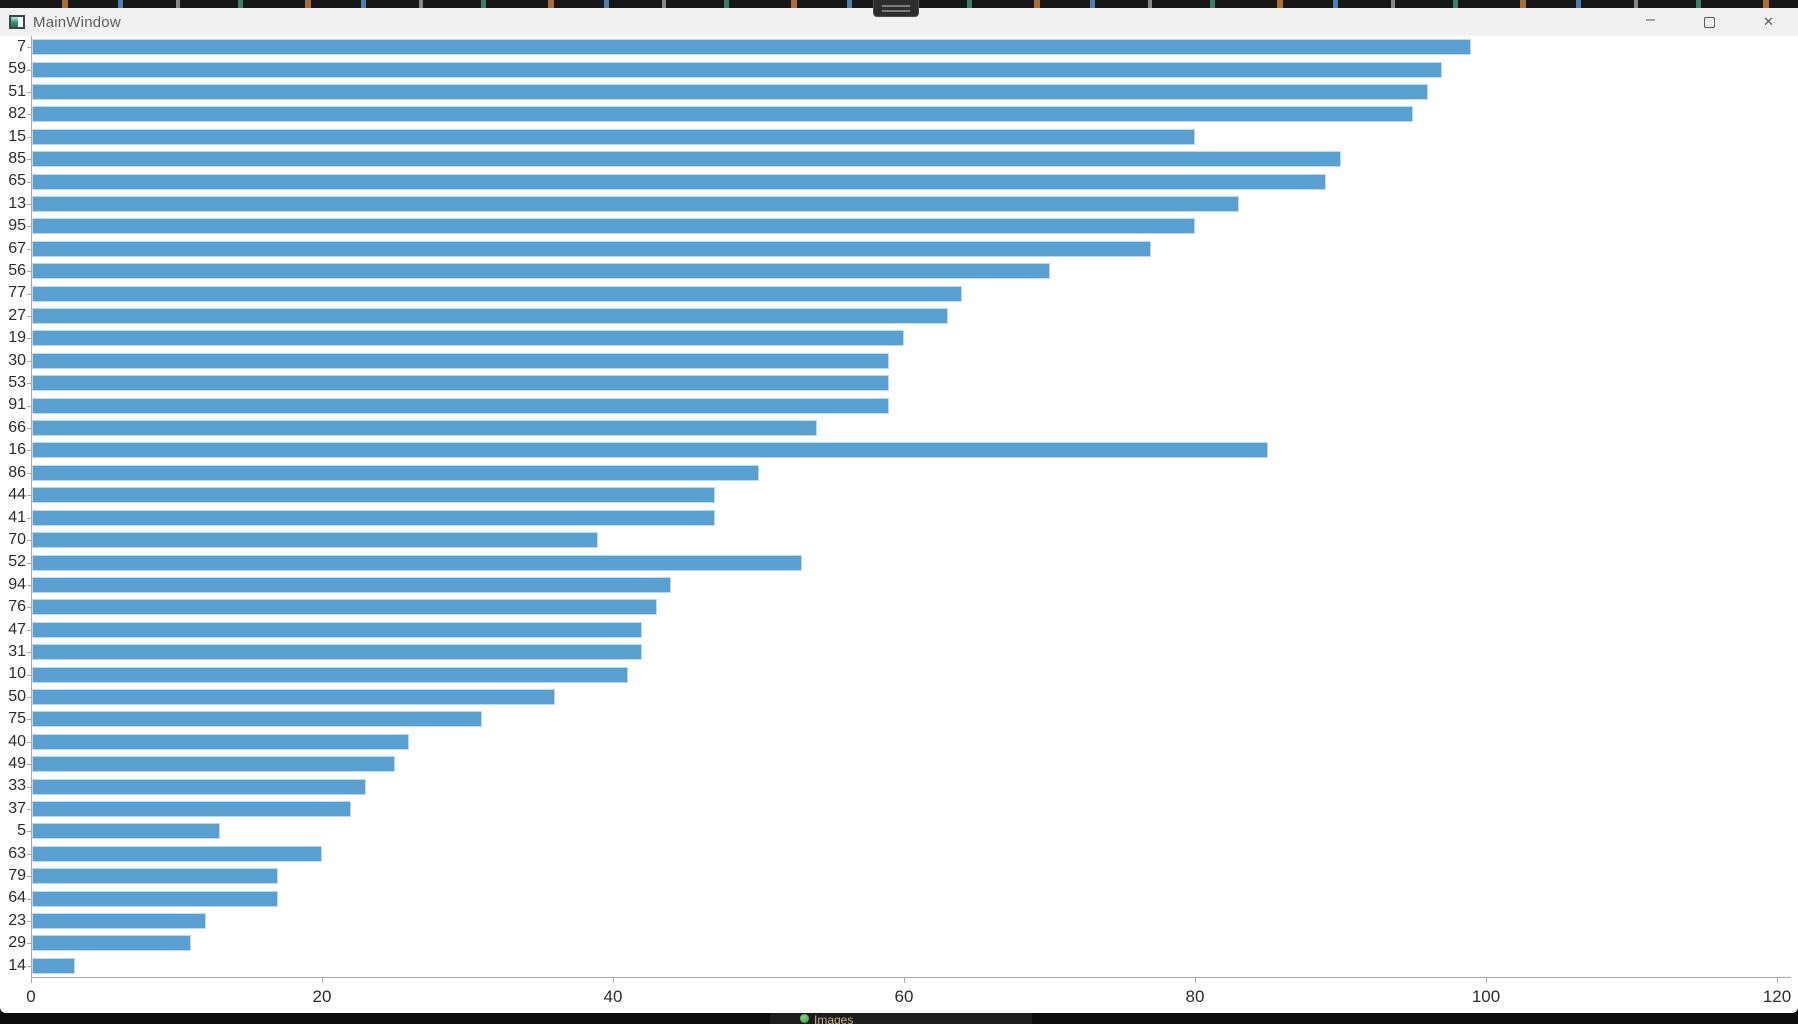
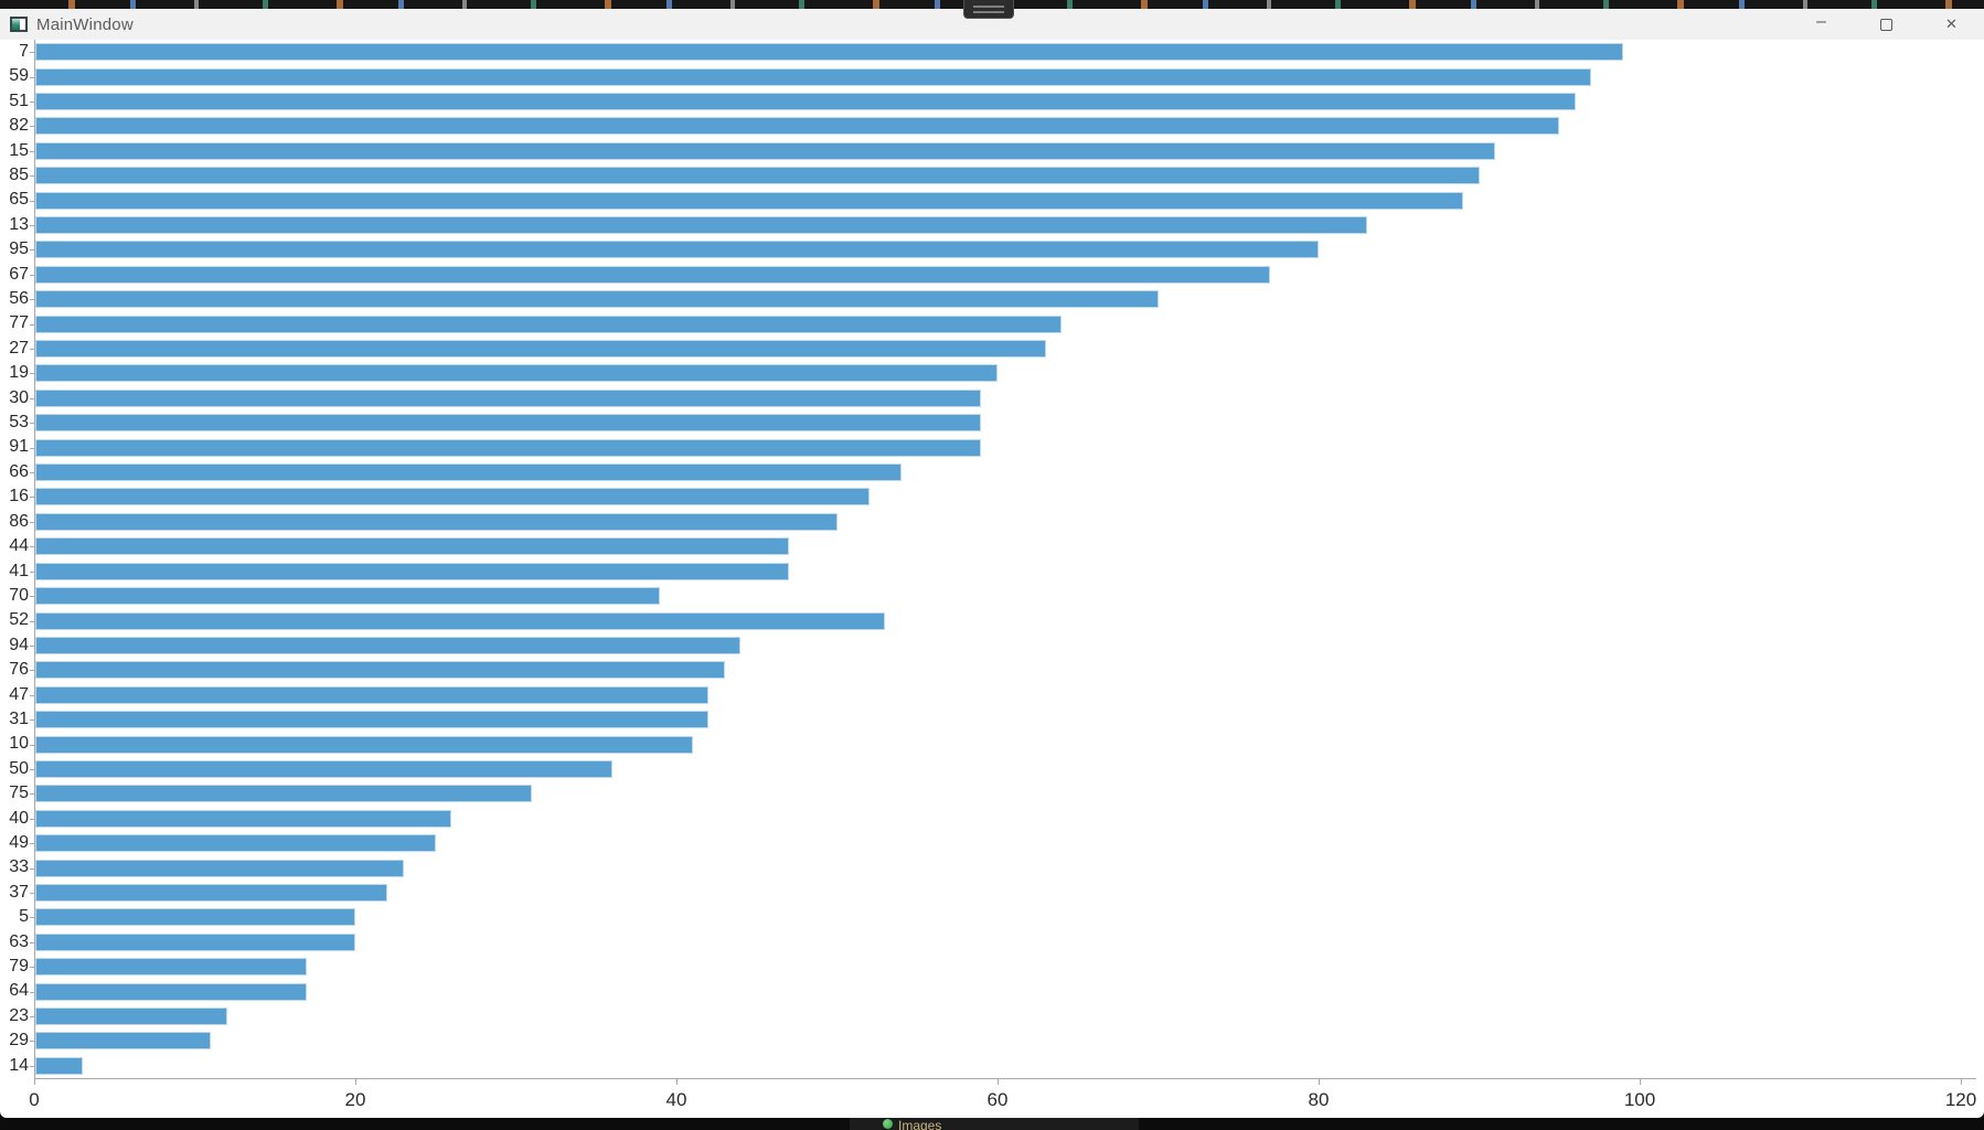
15: 80 -> 91
16: 85 -> 52
5: 13 -> 20
